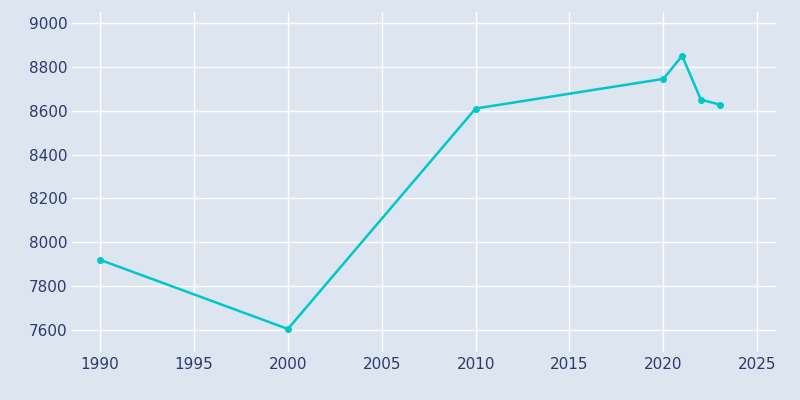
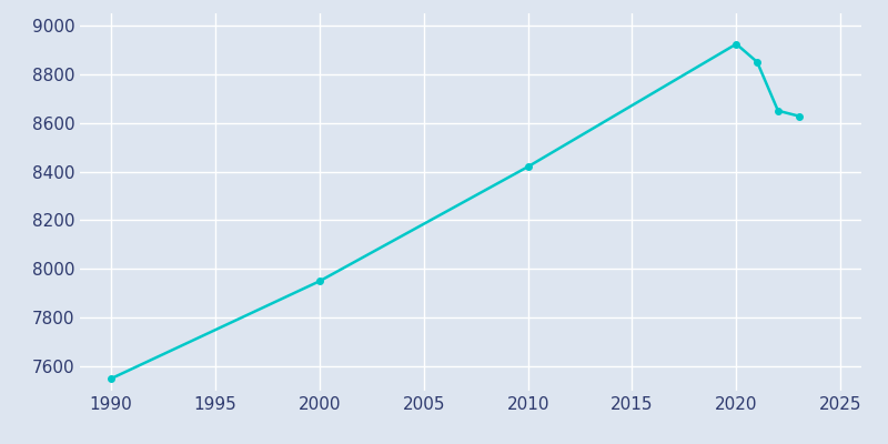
1990: 7920 -> 7550
2000: 7605 -> 7950
2010: 8610 -> 8420
2020: 8745 -> 8924
